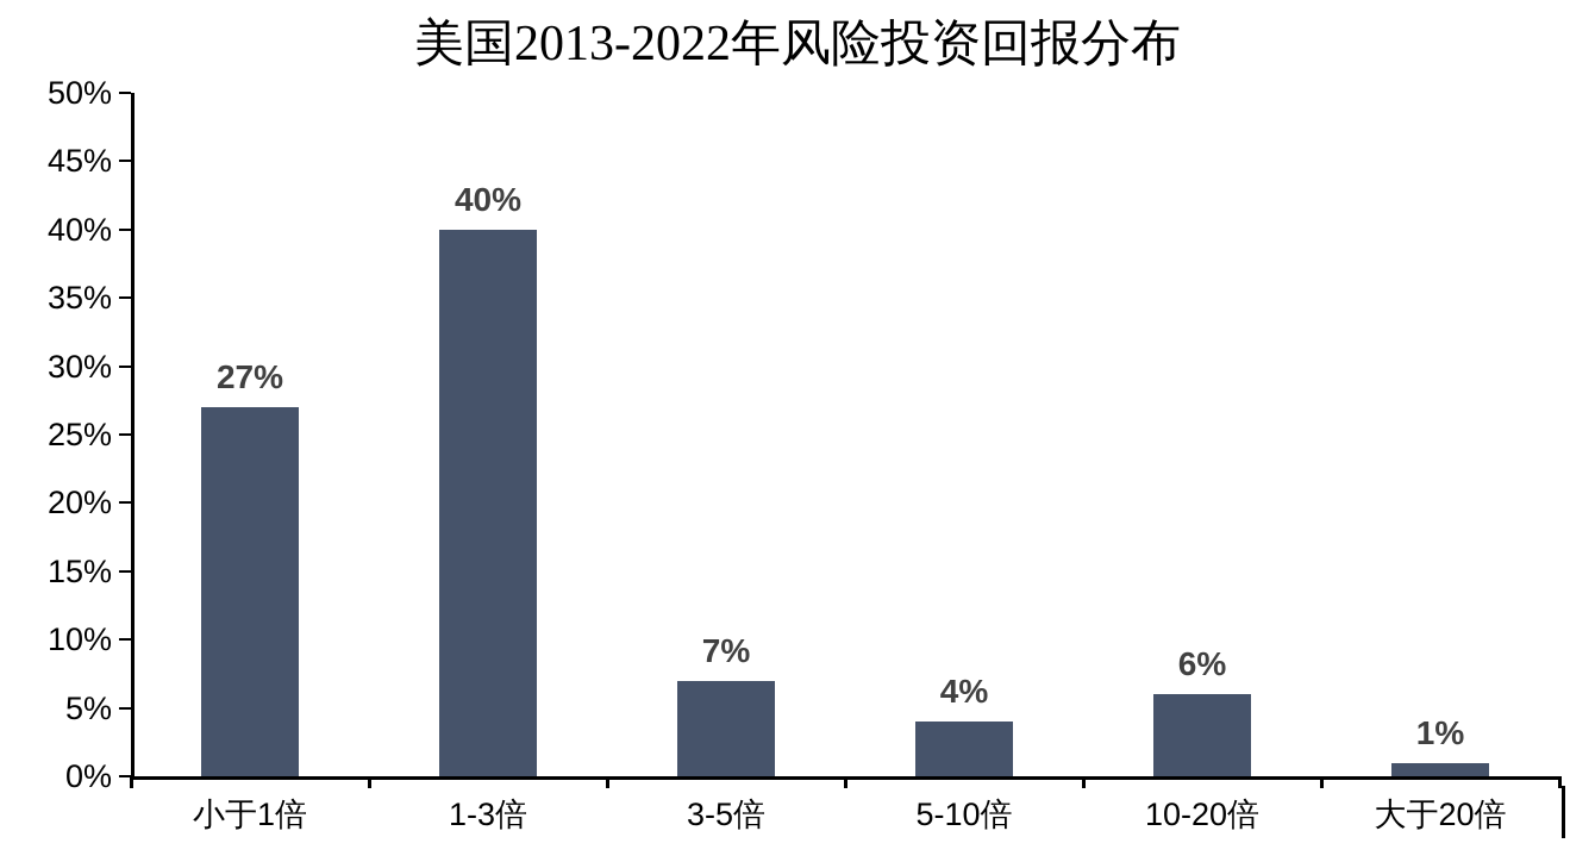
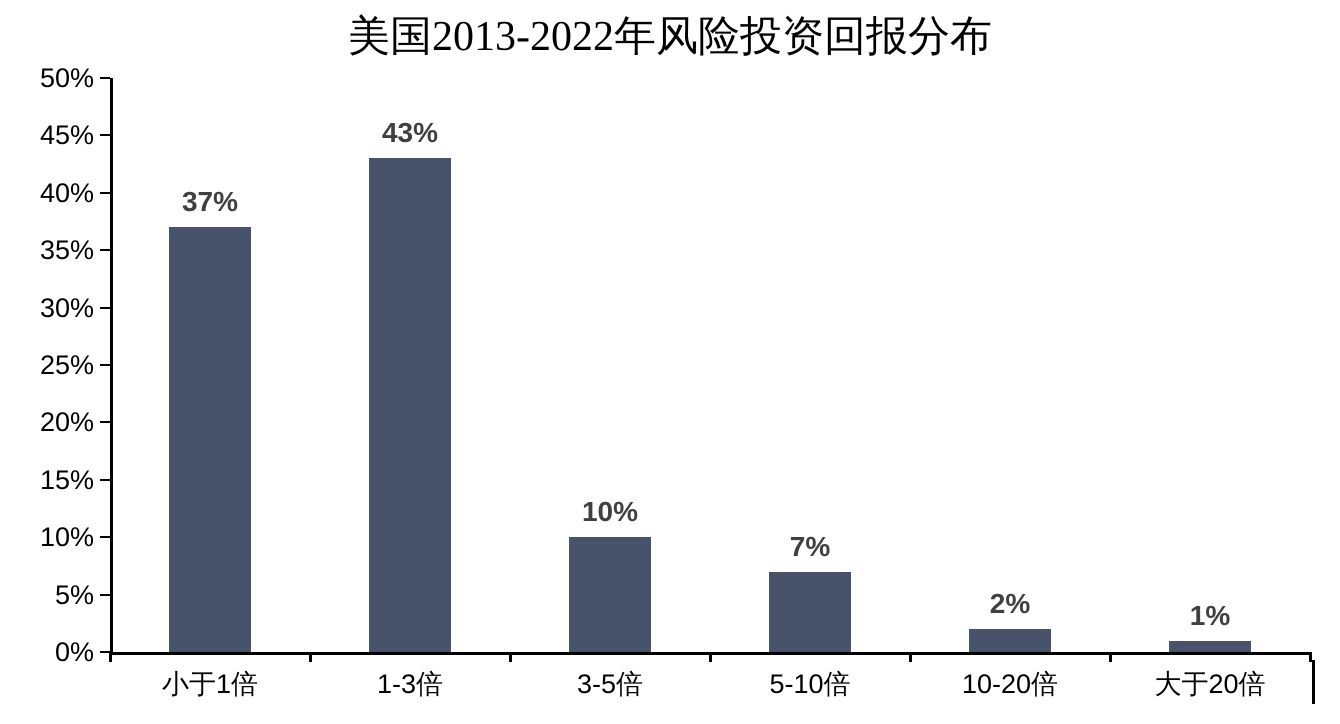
小于1倍: 27% -> 37%
1-3倍: 40% -> 43%
3-5倍: 7% -> 10%
5-10倍: 4% -> 7%
10-20倍: 6% -> 2%
